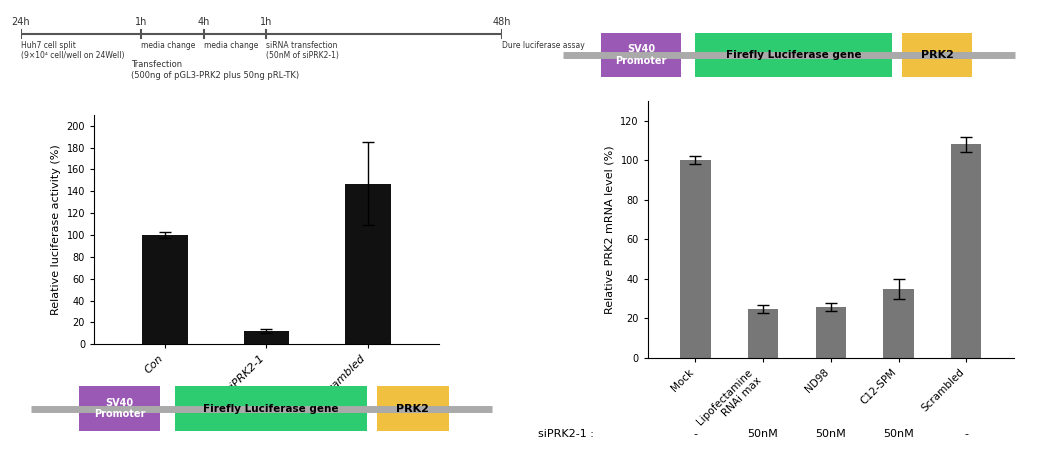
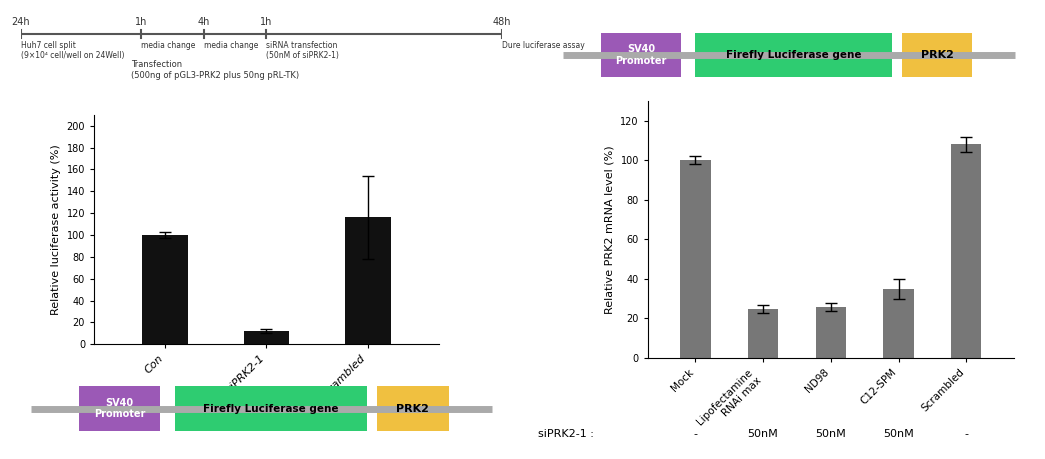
scrambled: 147 -> 116
